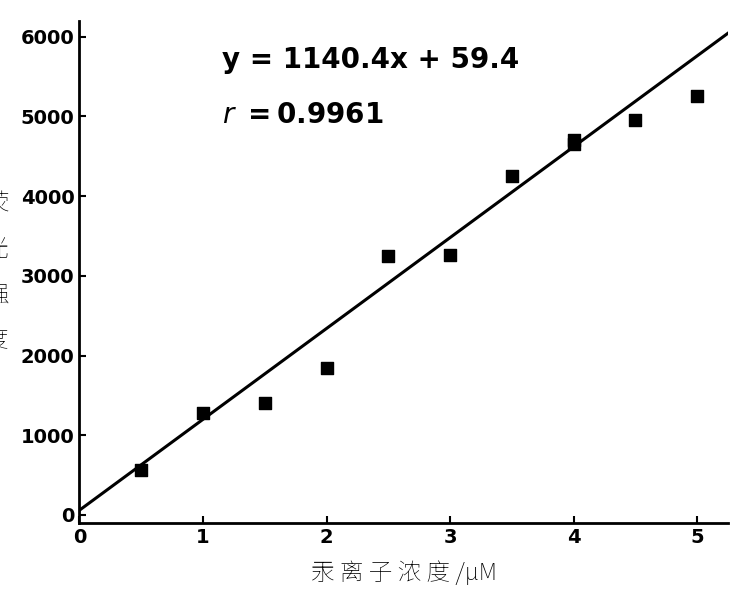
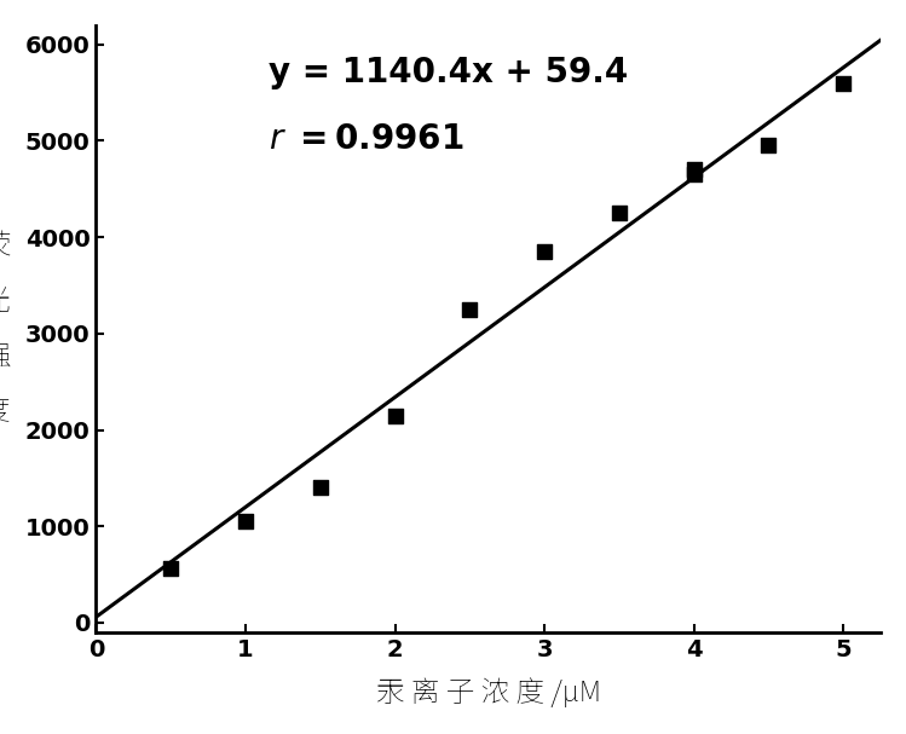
1: 1280 -> 1050
2: 1840 -> 2150
3: 3260 -> 3850
5: 5260 -> 5600
